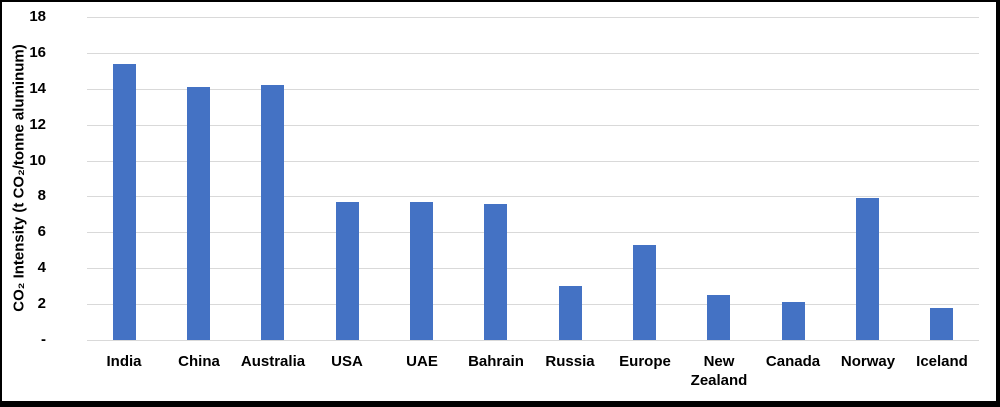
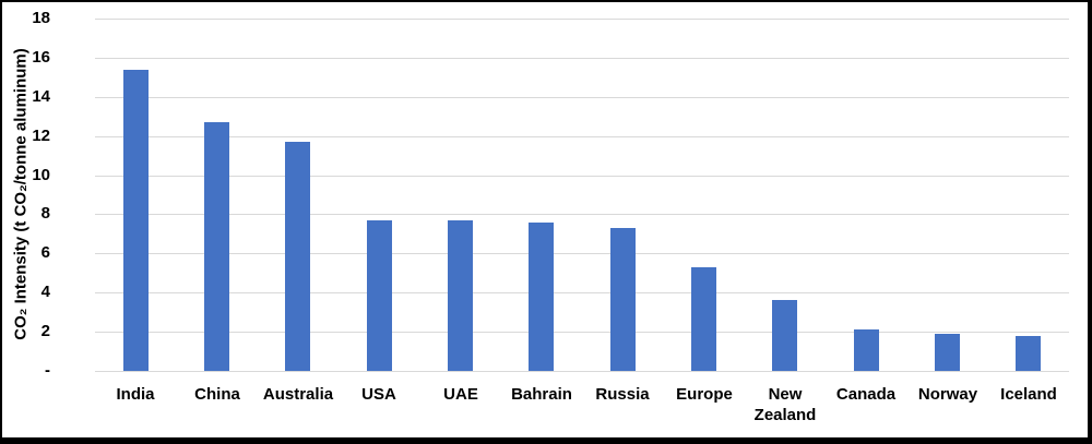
China: 14.1 -> 12.7
Australia: 14.2 -> 11.7
Russia: 3.0 -> 7.3
New Zealand: 2.5 -> 3.6
Norway: 7.9 -> 1.9
